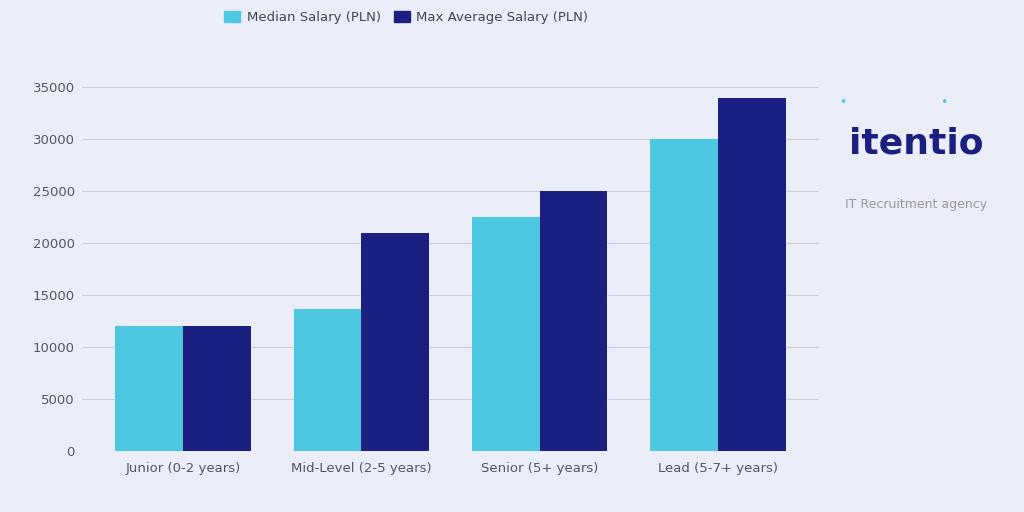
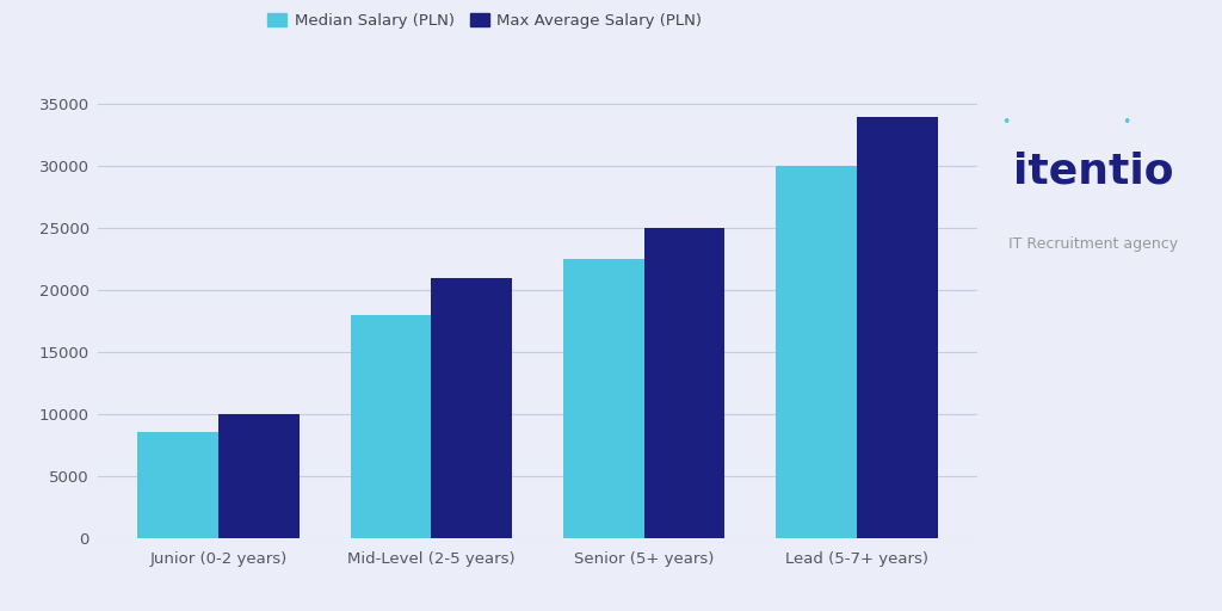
Median Salary (PLN)/Junior (0-2 years): 12000 -> 8500
Max Average Salary (PLN)/Junior (0-2 years): 12000 -> 10000
Median Salary (PLN)/Mid-Level (2-5 years): 13600 -> 18000
